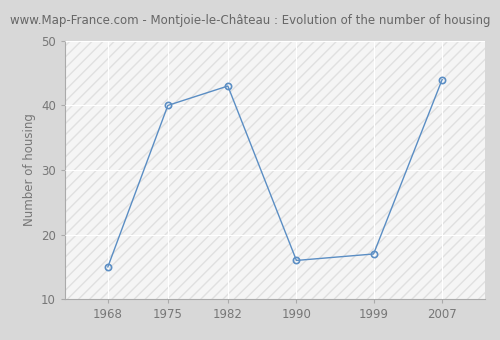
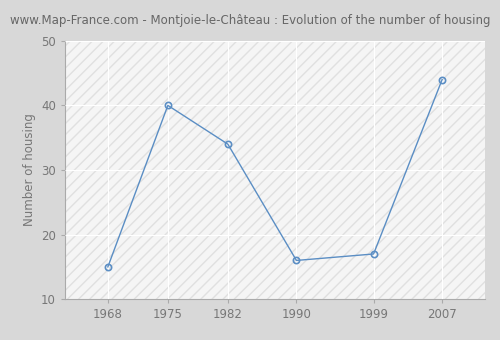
1982: 43 -> 34
